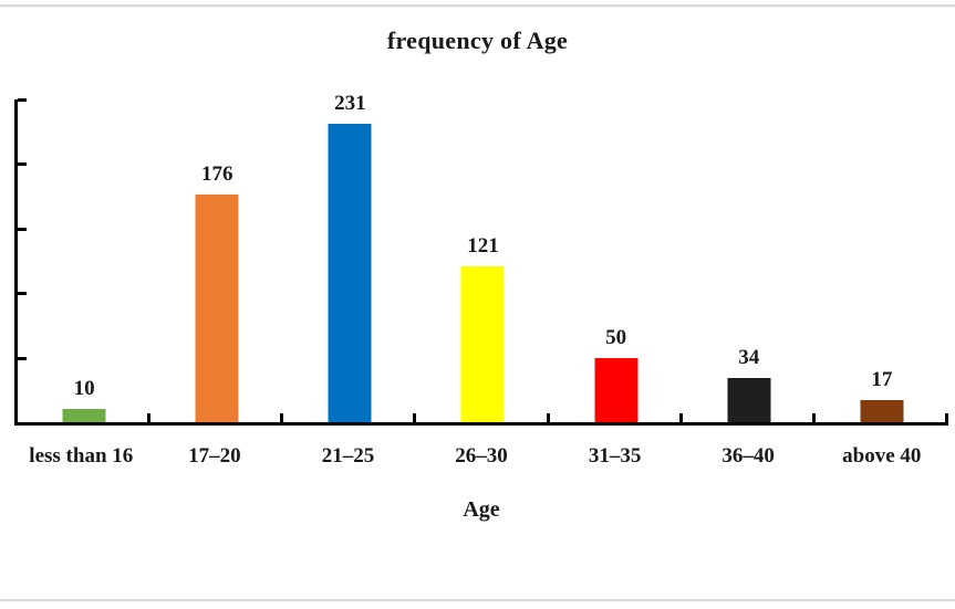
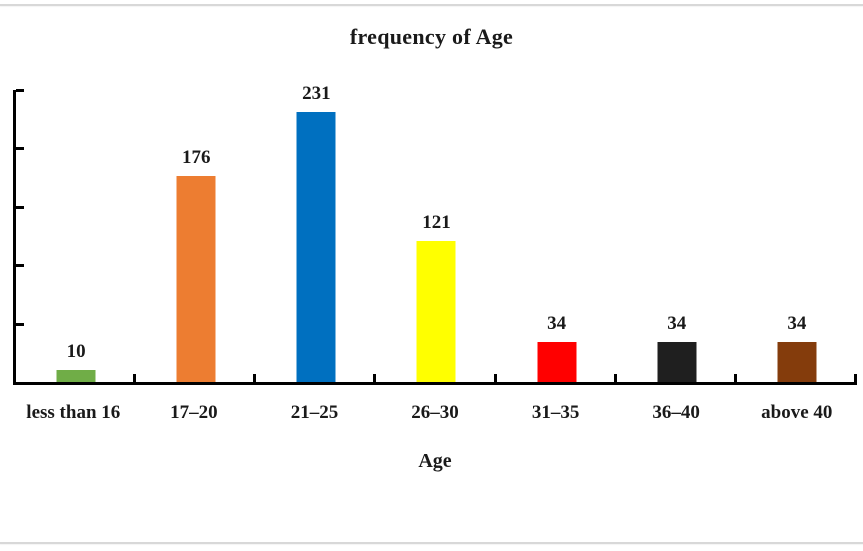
31–35: 50 -> 34
above 40: 17 -> 34
